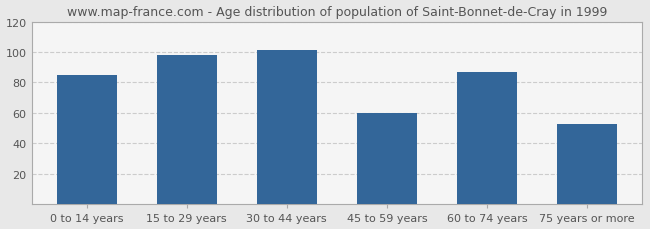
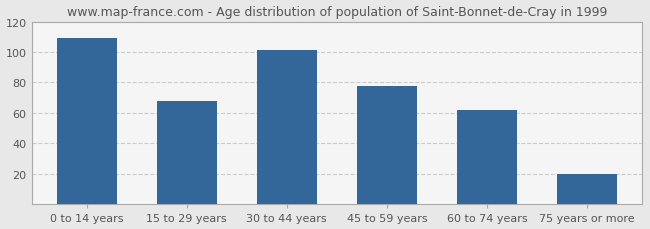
0 to 14 years: 85 -> 109
15 to 29 years: 98 -> 68
45 to 59 years: 60 -> 78
60 to 74 years: 87 -> 62
75 years or more: 53 -> 20
